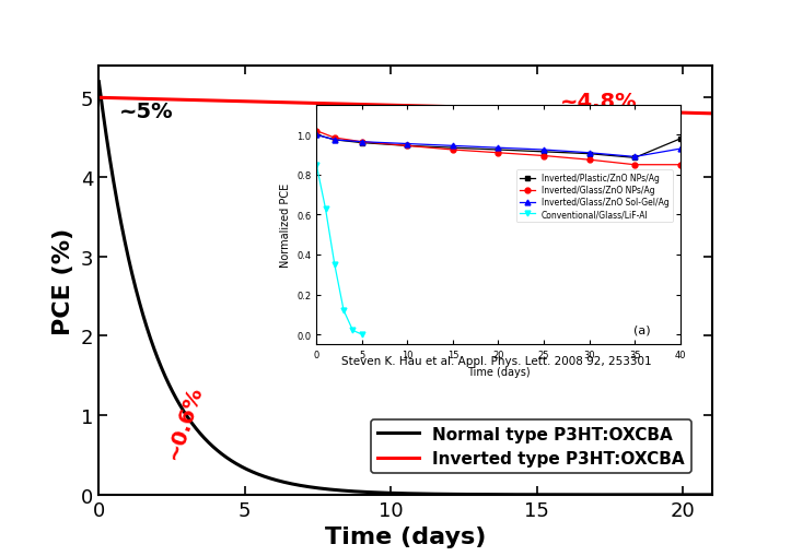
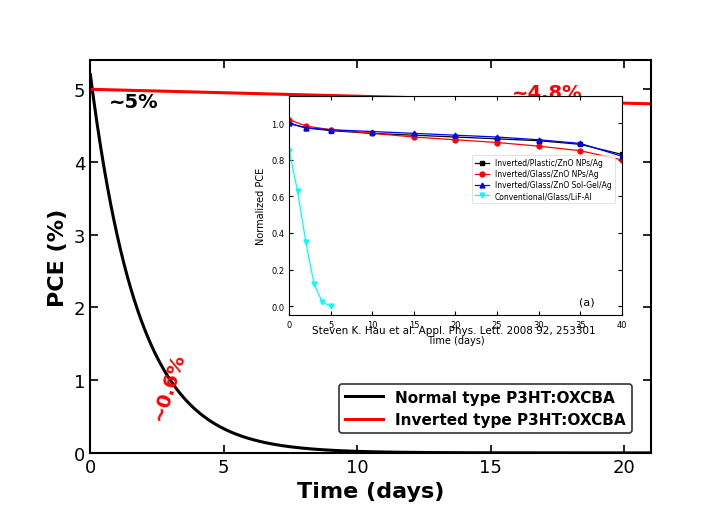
Inverted/Plastic/ZnO NPs/Ag/40: 0.98 -> 0.83
Inverted/Glass/ZnO NPs/Ag/40: 0.85 -> 0.80
Inverted/Glass/ZnO Sol-Gel/Ag/40: 0.93 -> 0.82
